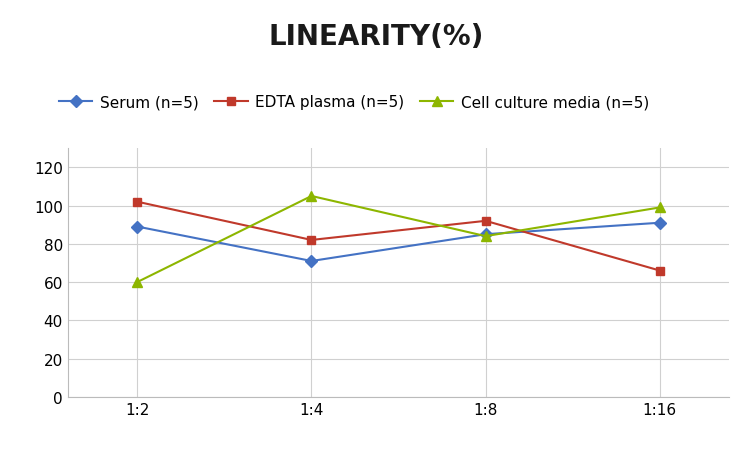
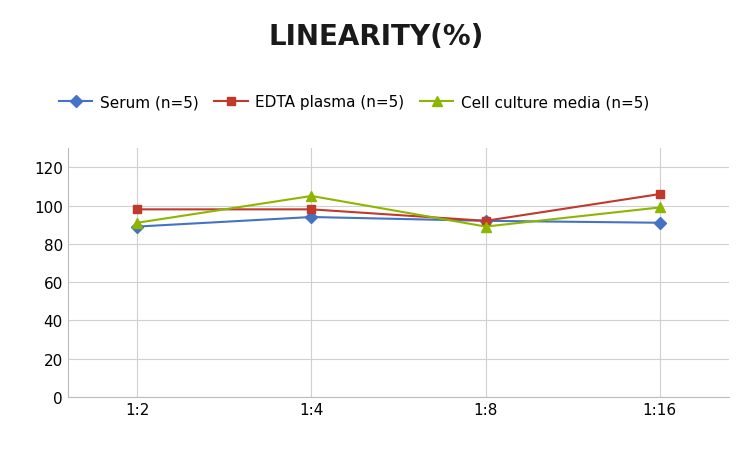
EDTA plasma (n=5)/1:2: 102 -> 98
Cell culture media (n=5)/1:2: 60 -> 91
Serum (n=5)/1:4: 71 -> 94
EDTA plasma (n=5)/1:4: 82 -> 98
Serum (n=5)/1:8: 85 -> 92
Cell culture media (n=5)/1:8: 84 -> 89
EDTA plasma (n=5)/1:16: 66 -> 106
